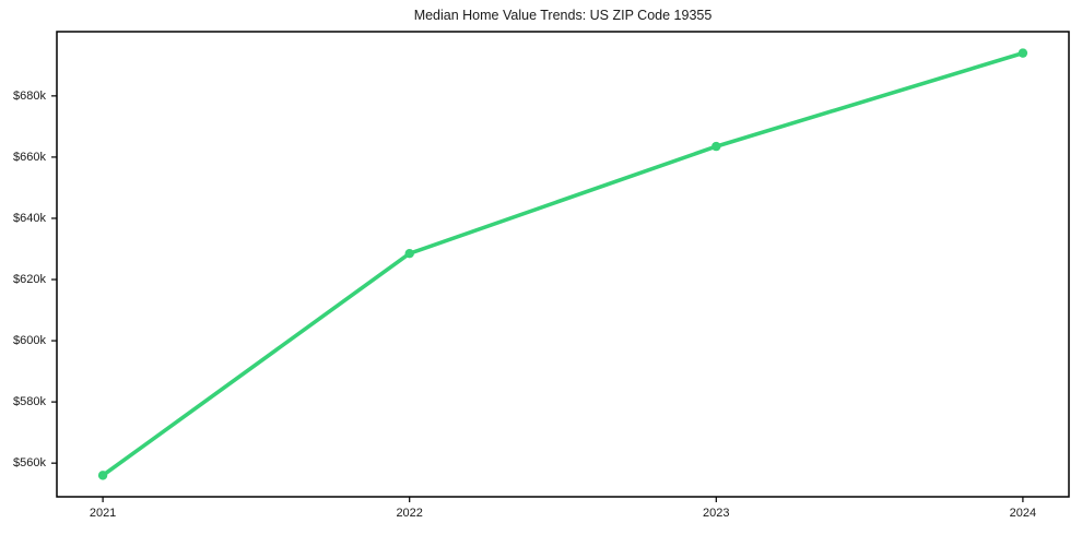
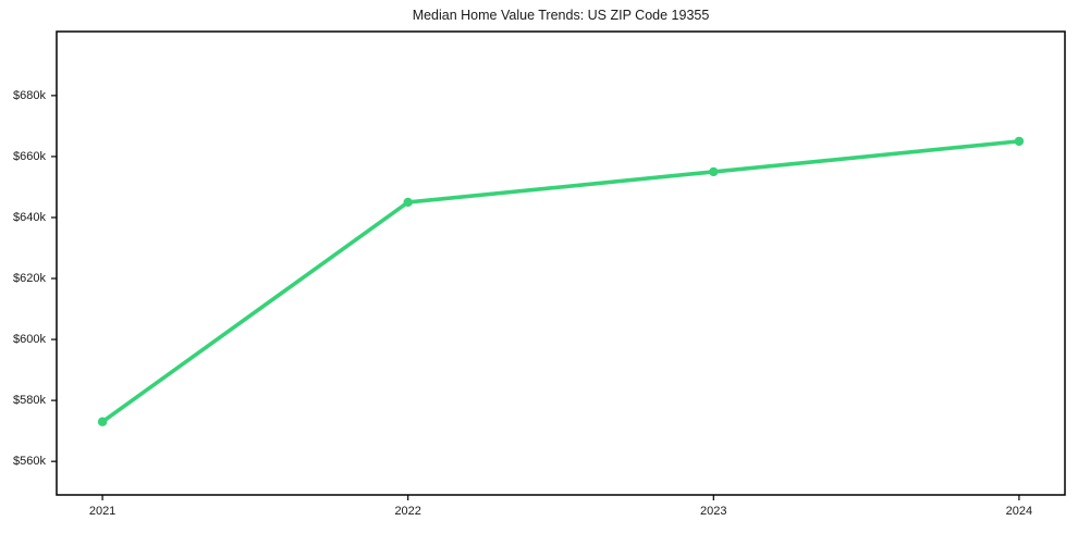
2021: $556k -> $573k
2022: $628k -> $645k
2023: $664k -> $655k
2024: $694k -> $665k
